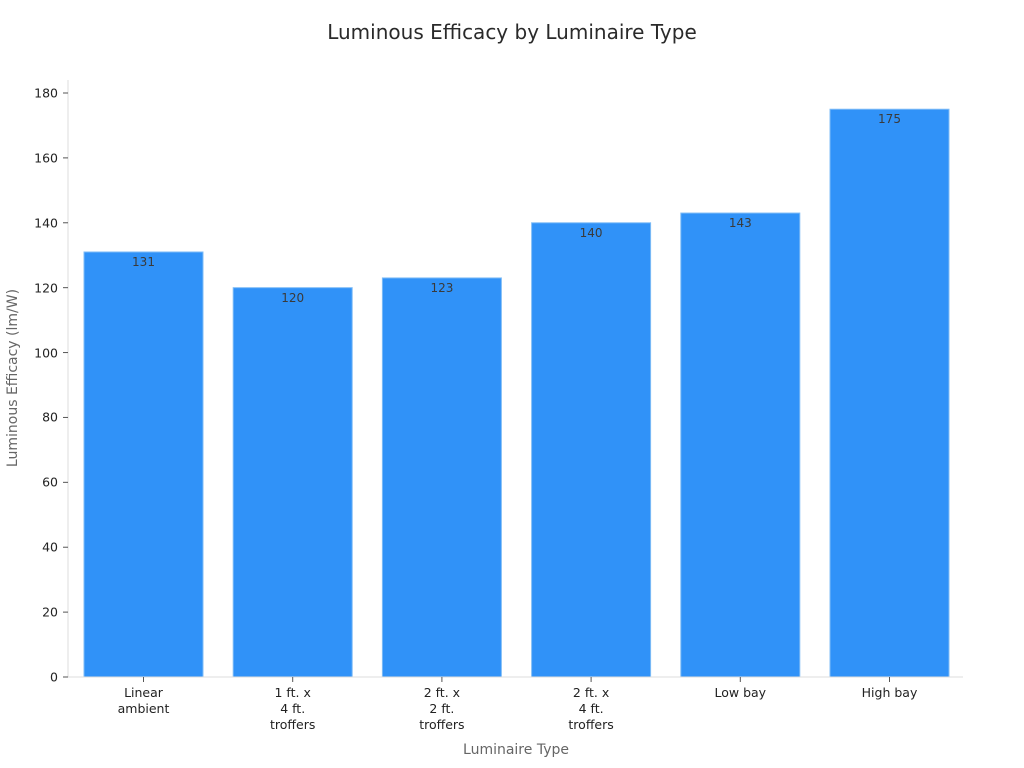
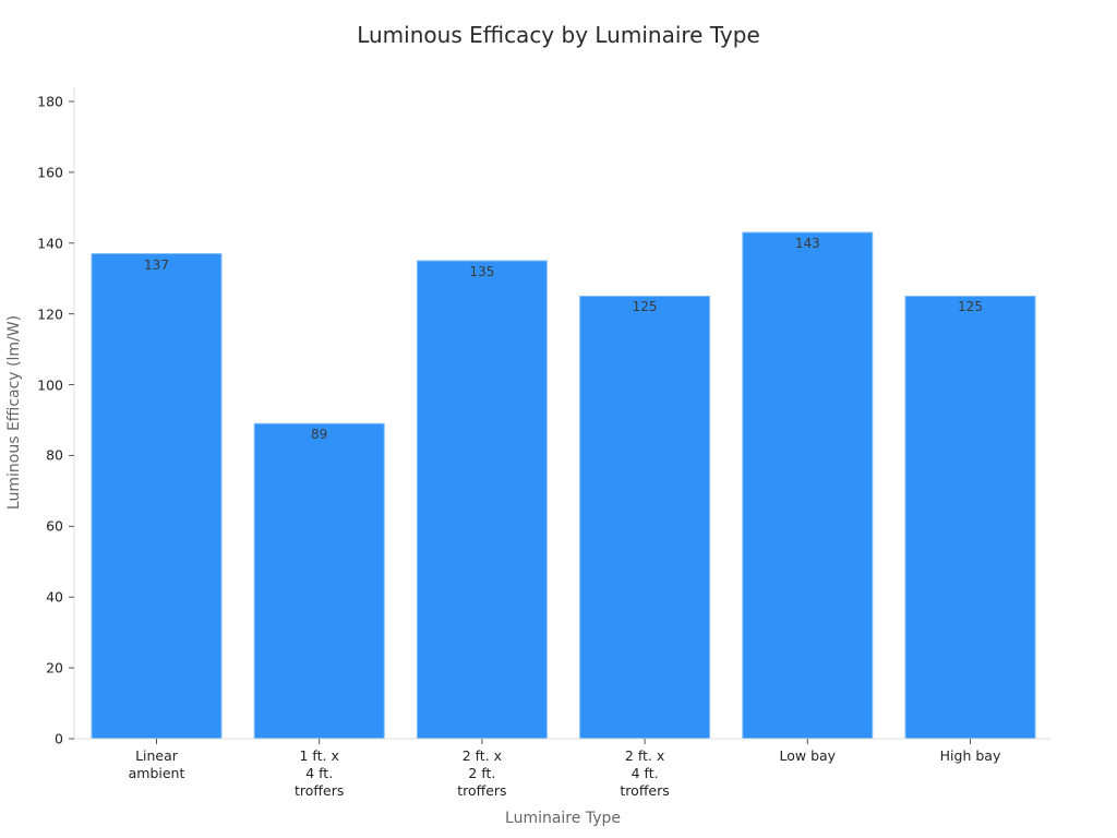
Linear ambient: 131 -> 137
1 ft. x 4 ft. troffers: 120 -> 89
2 ft. x 2 ft. troffers: 123 -> 135
2 ft. x 4 ft. troffers: 140 -> 125
High bay: 175 -> 125
